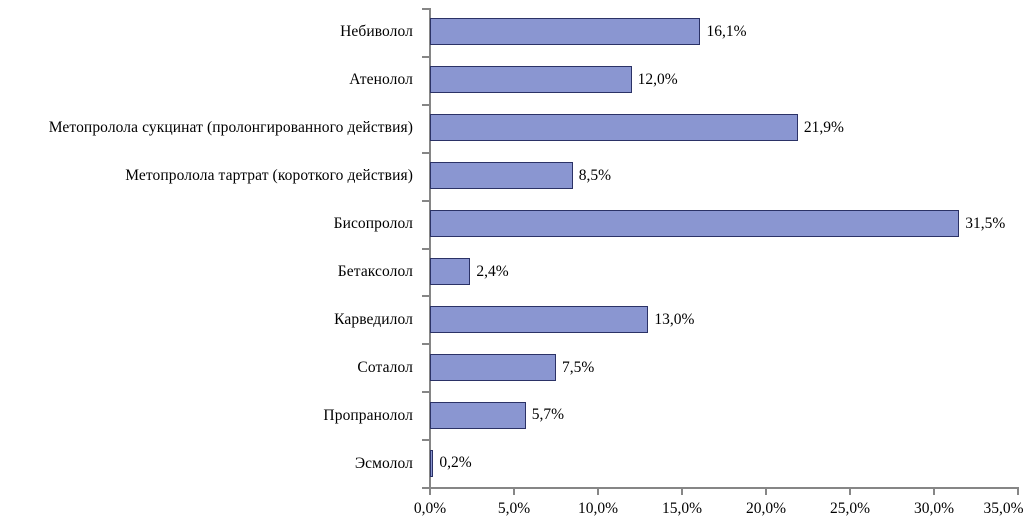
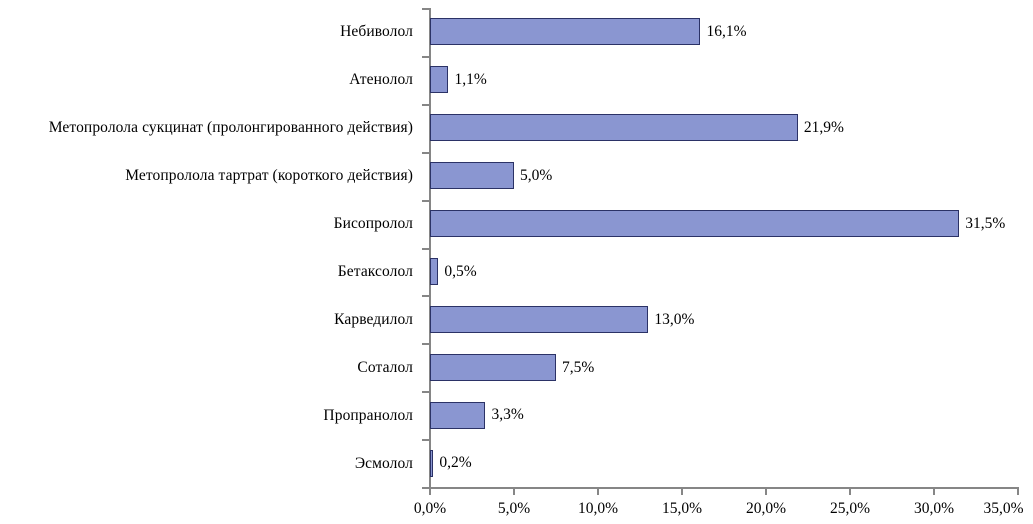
Атенолол: 12,0% -> 1,1%
Метопролола тартрат (короткого действия): 8,5% -> 5,0%
Бетаксолол: 2,4% -> 0,5%
Пропранолол: 5,7% -> 3,3%
